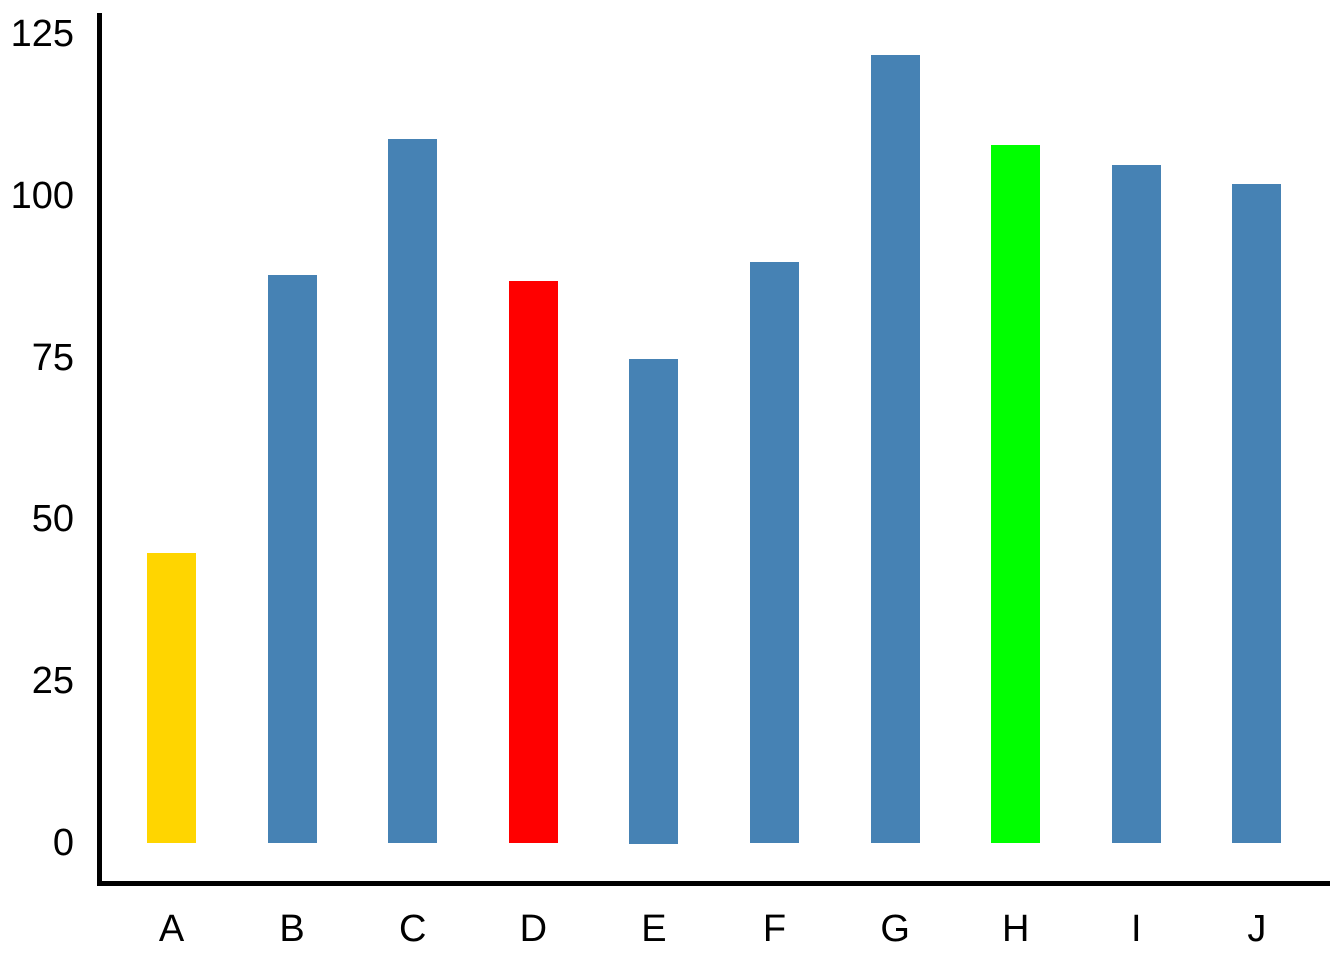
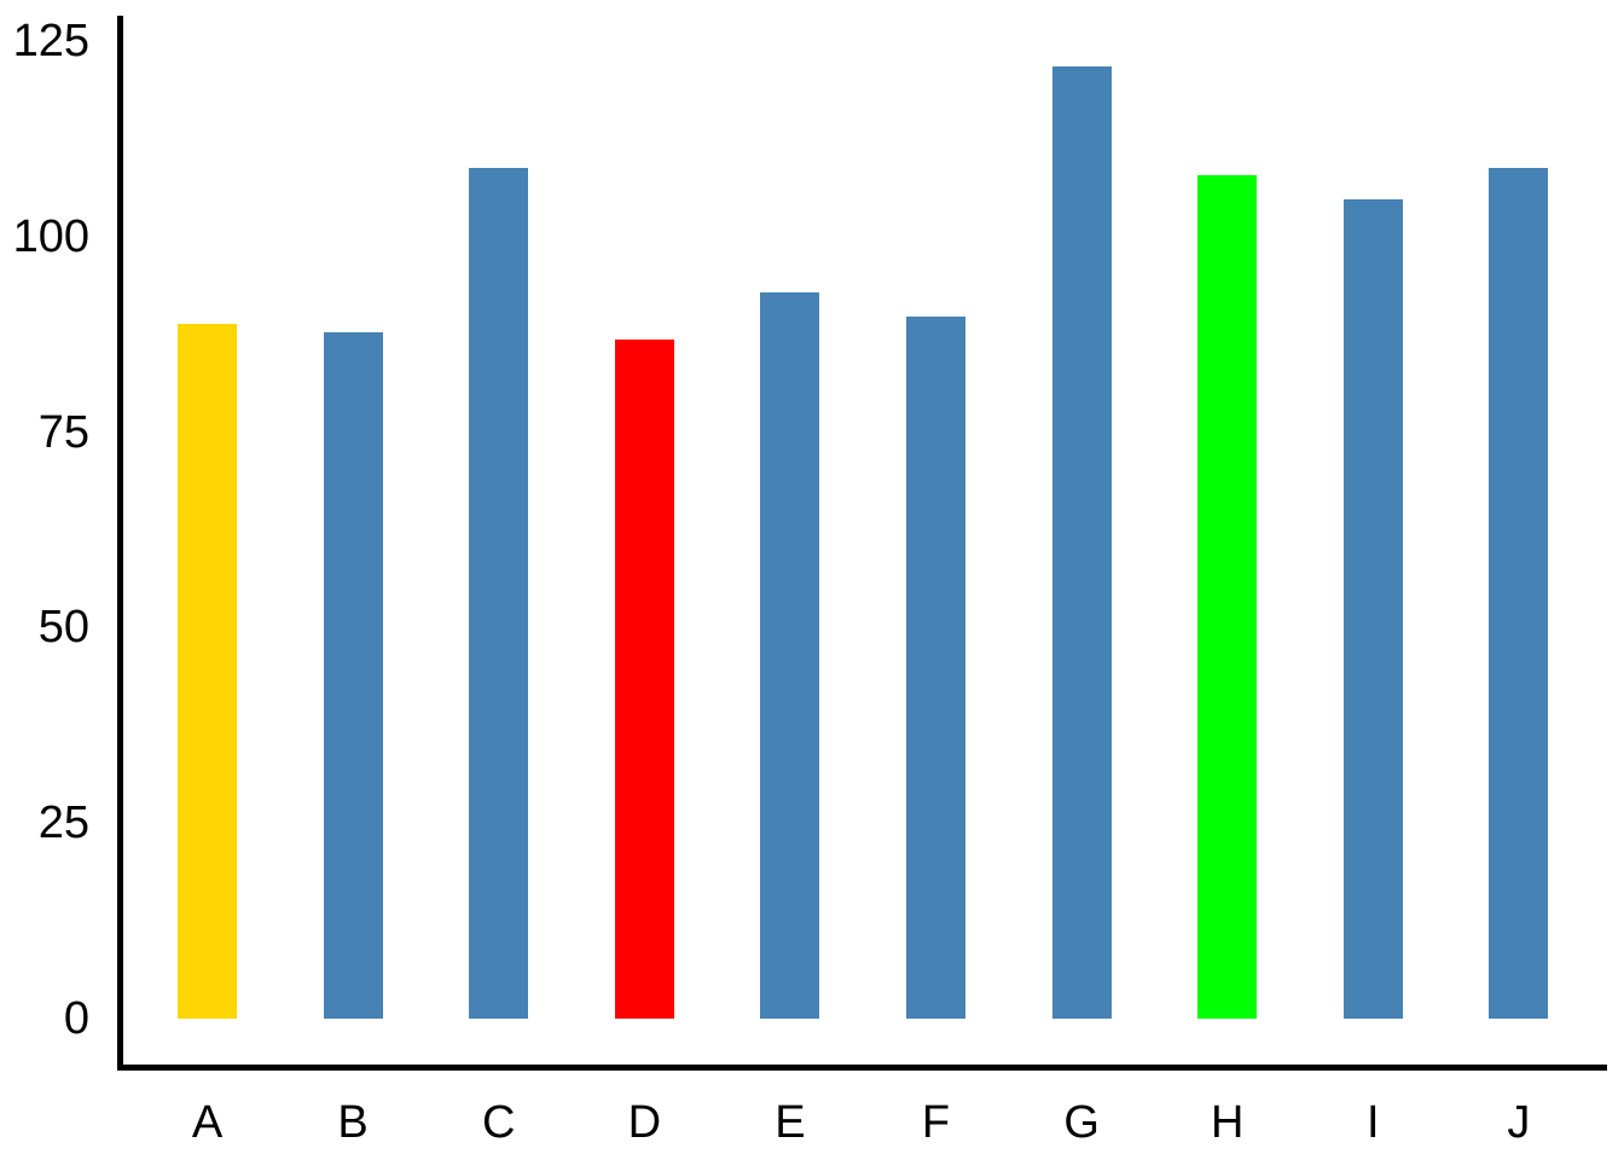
A: 45 -> 89
E: 75 -> 93
J: 102 -> 109
